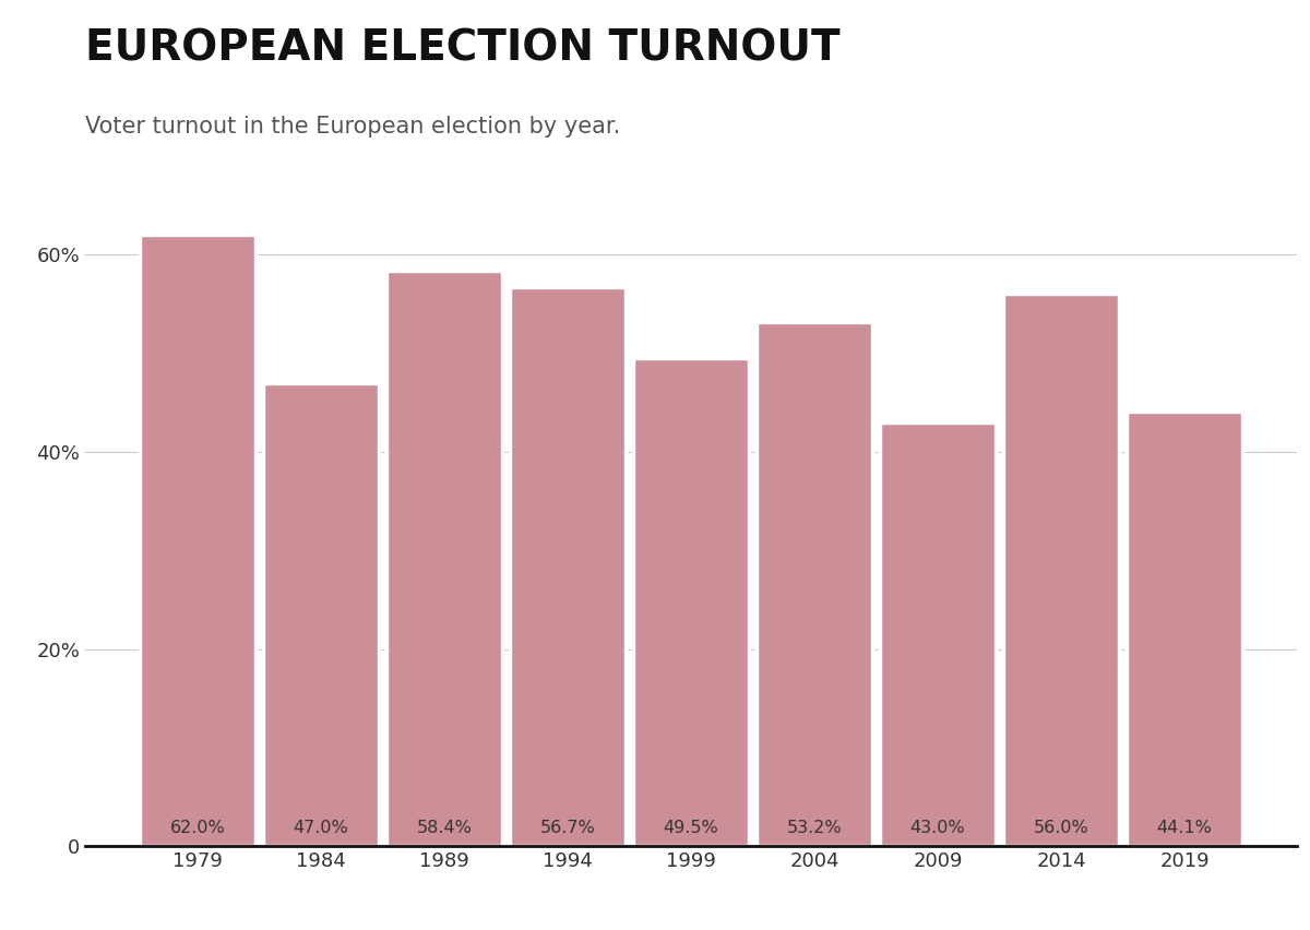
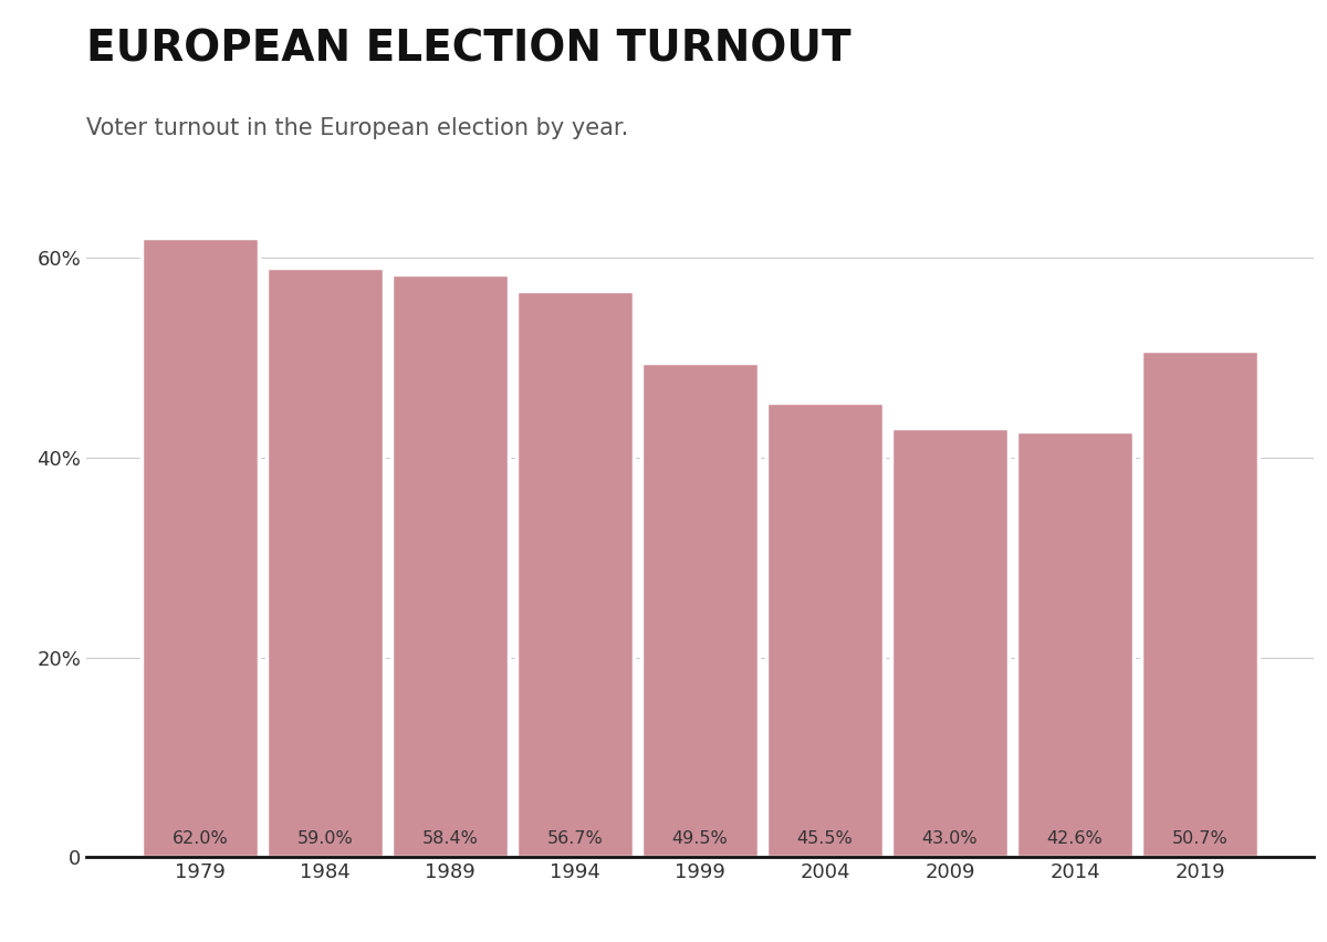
1984: 47.0% -> 59.0%
2004: 53.2% -> 45.5%
2014: 56.0% -> 42.6%
2019: 44.1% -> 50.7%
